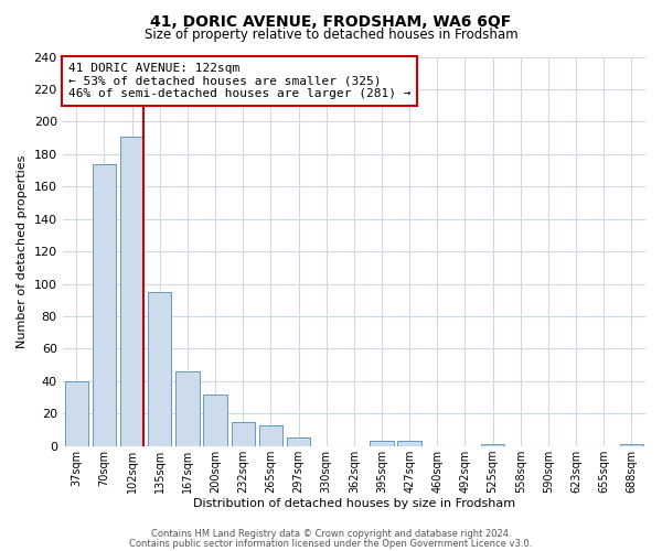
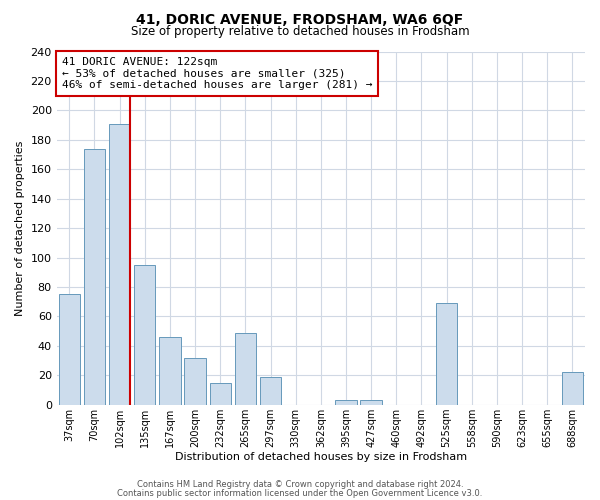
37sqm: 40 -> 75
265sqm: 13 -> 49
297sqm: 5 -> 19
525sqm: 1 -> 69
688sqm: 1 -> 22
